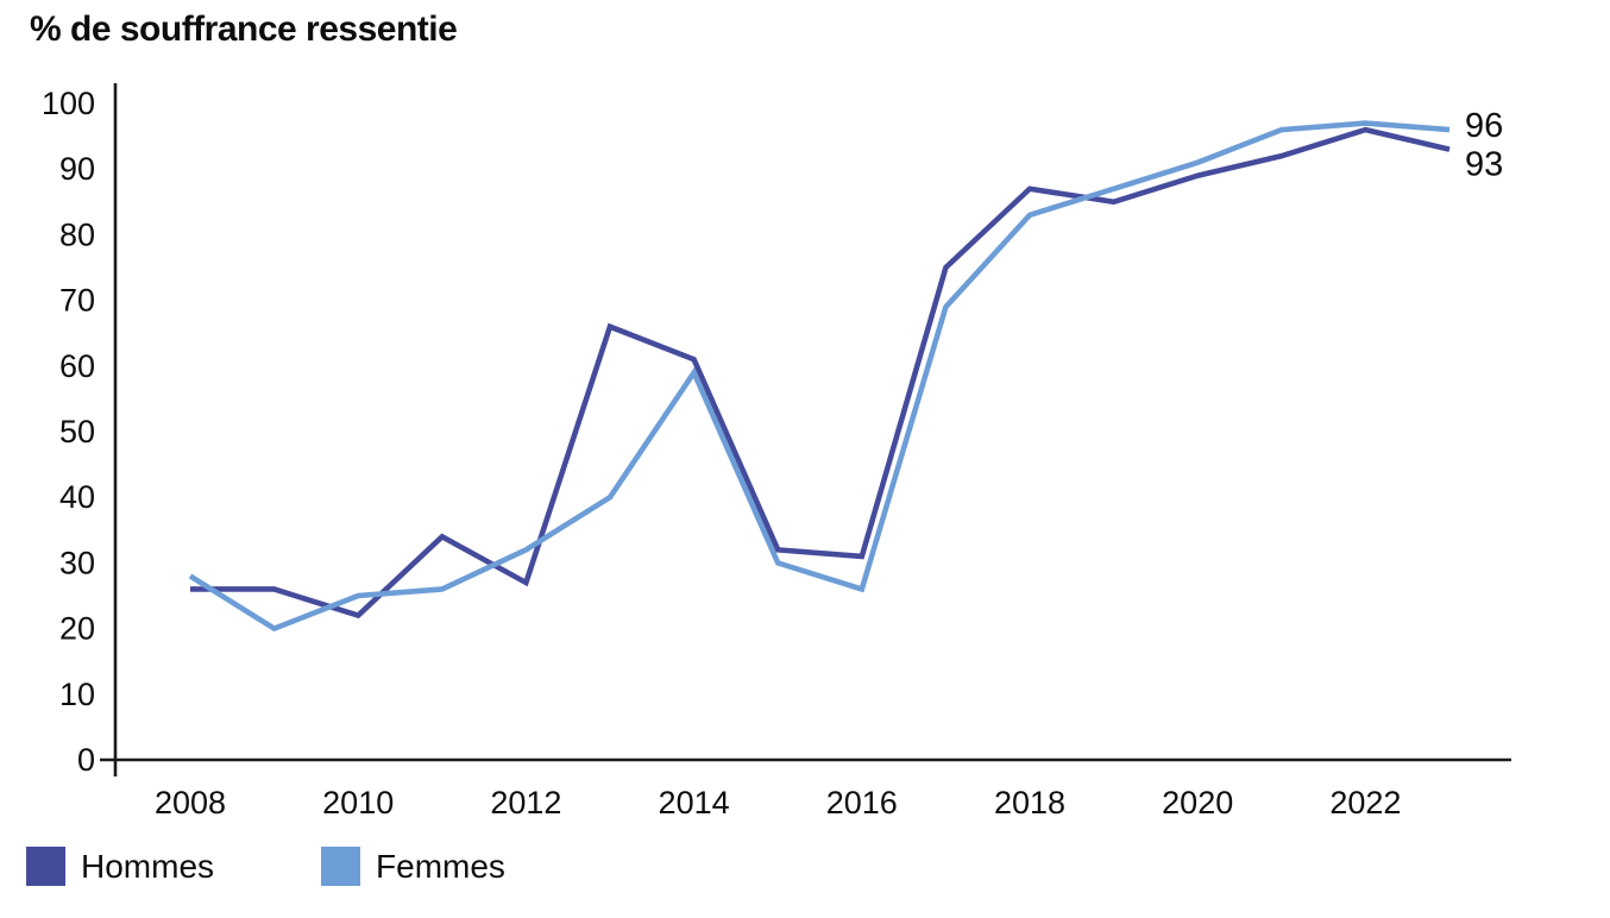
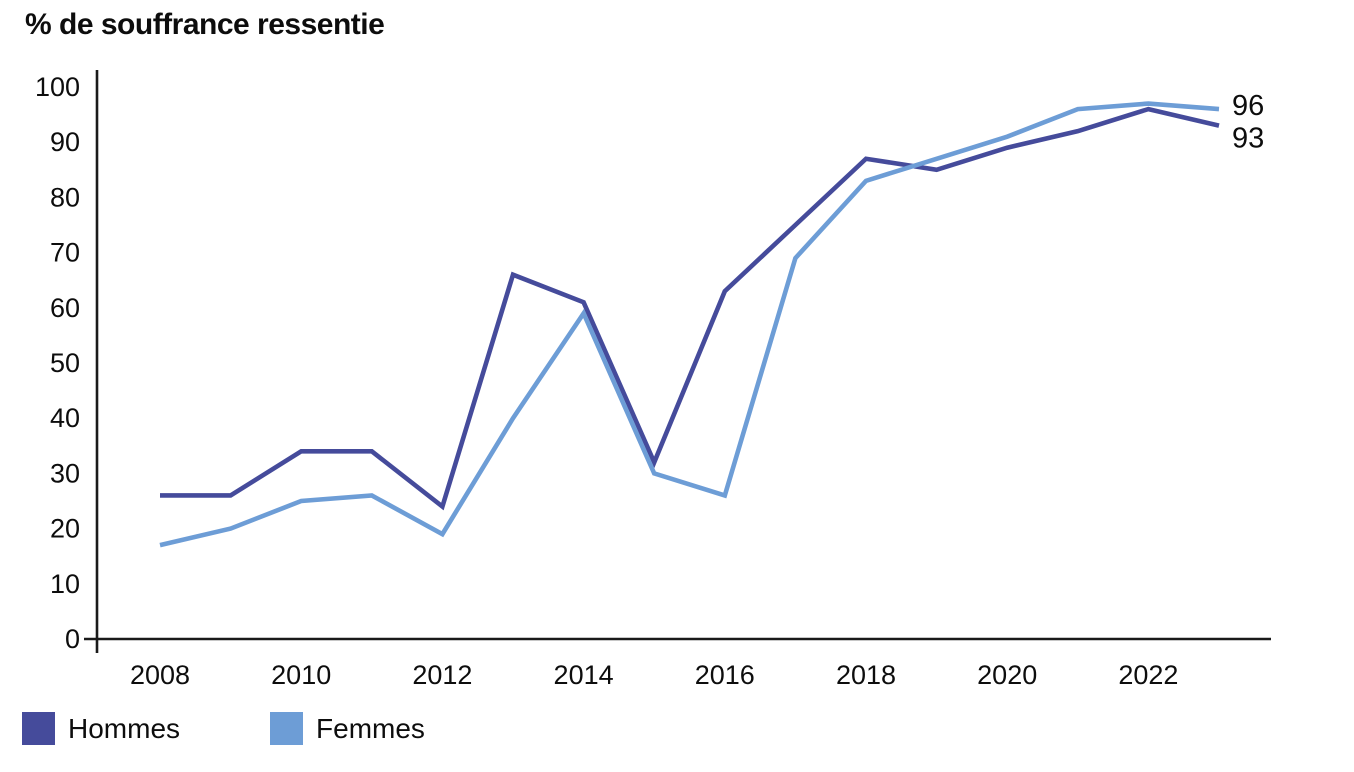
Femmes/2008: 28 -> 17
Hommes/2010: 22 -> 34
Hommes/2012: 27 -> 24
Femmes/2012: 32 -> 19
Hommes/2016: 31 -> 63
